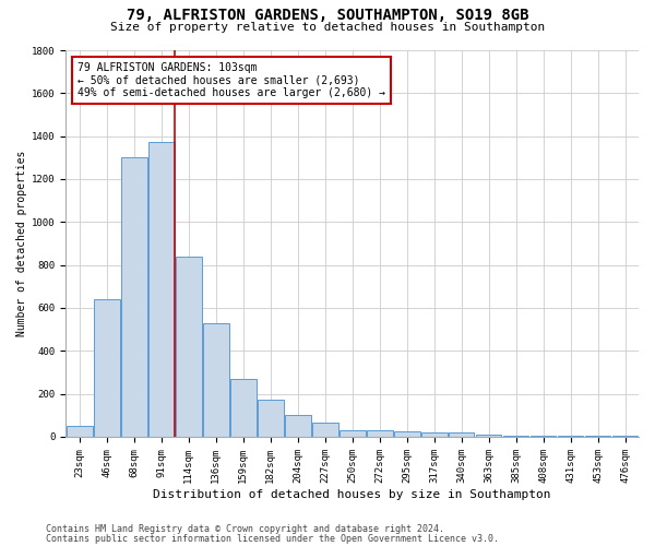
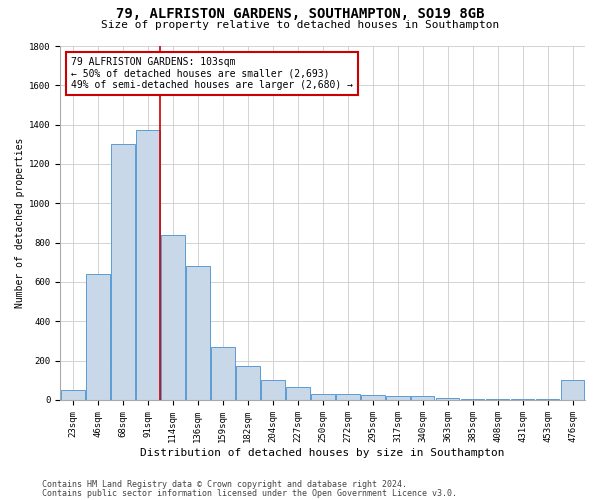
136sqm: 530 -> 680
476sqm: 0 -> 100
